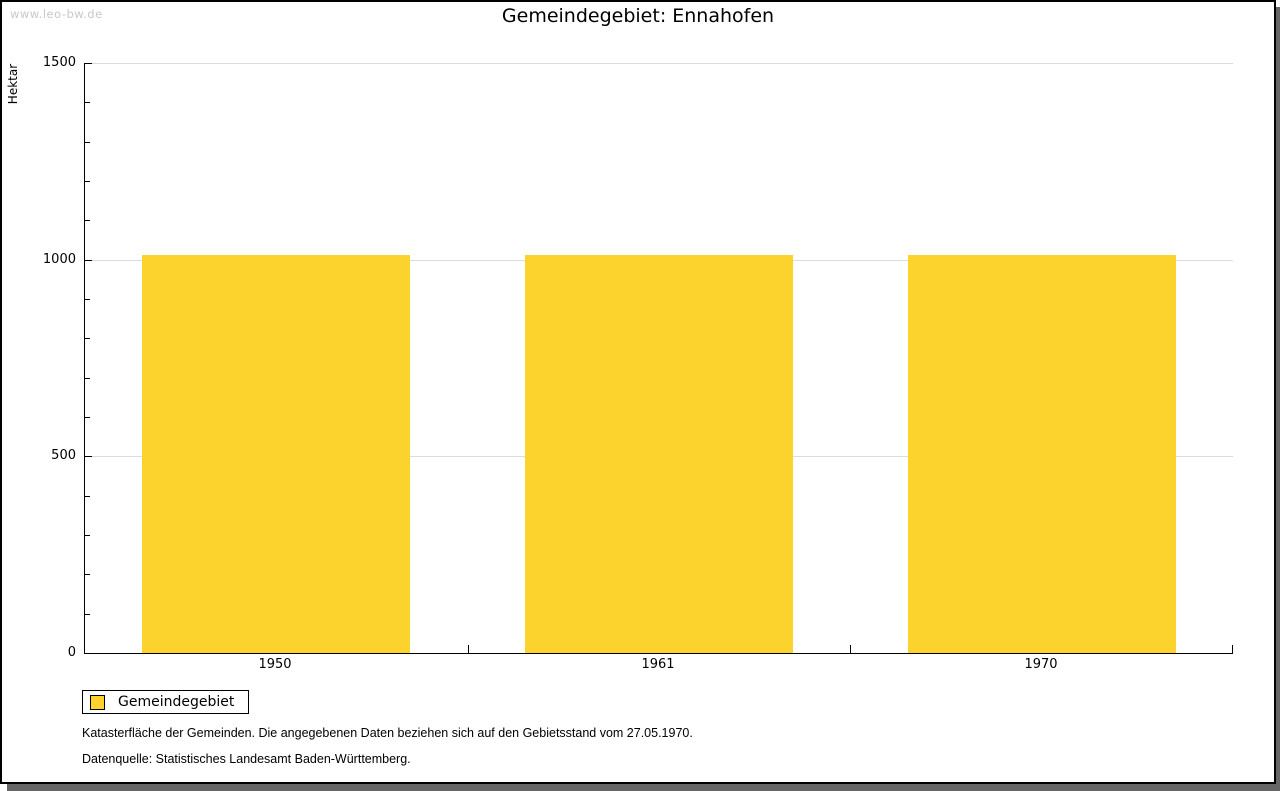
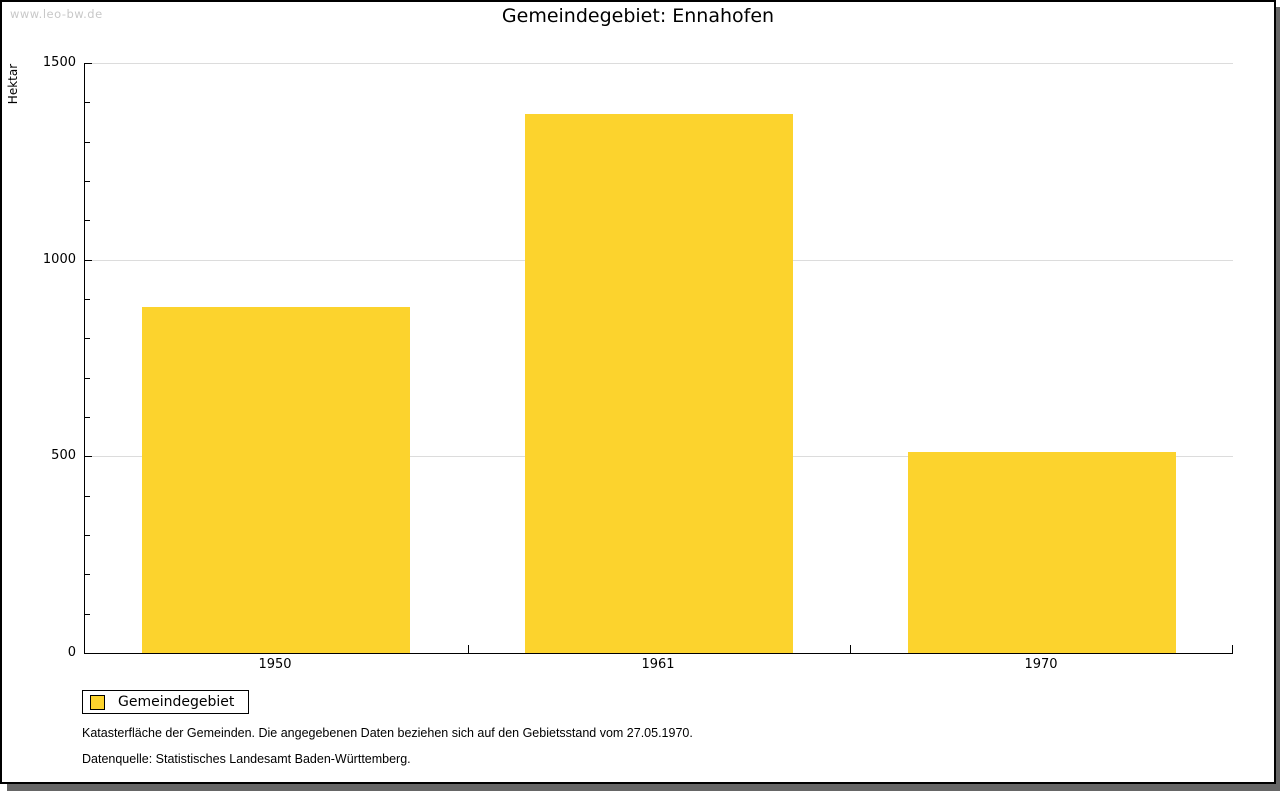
1950: 1010 -> 880
1961: 1010 -> 1370
1970: 1010 -> 510
